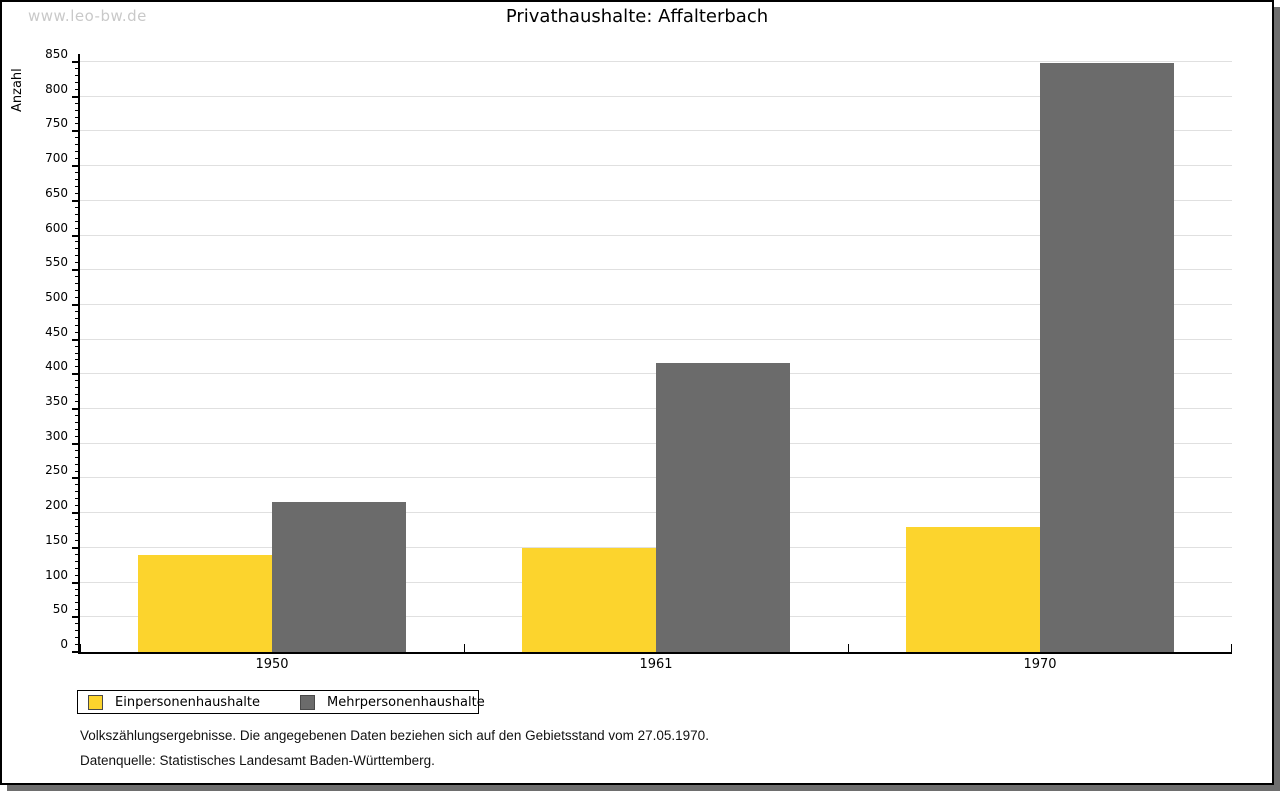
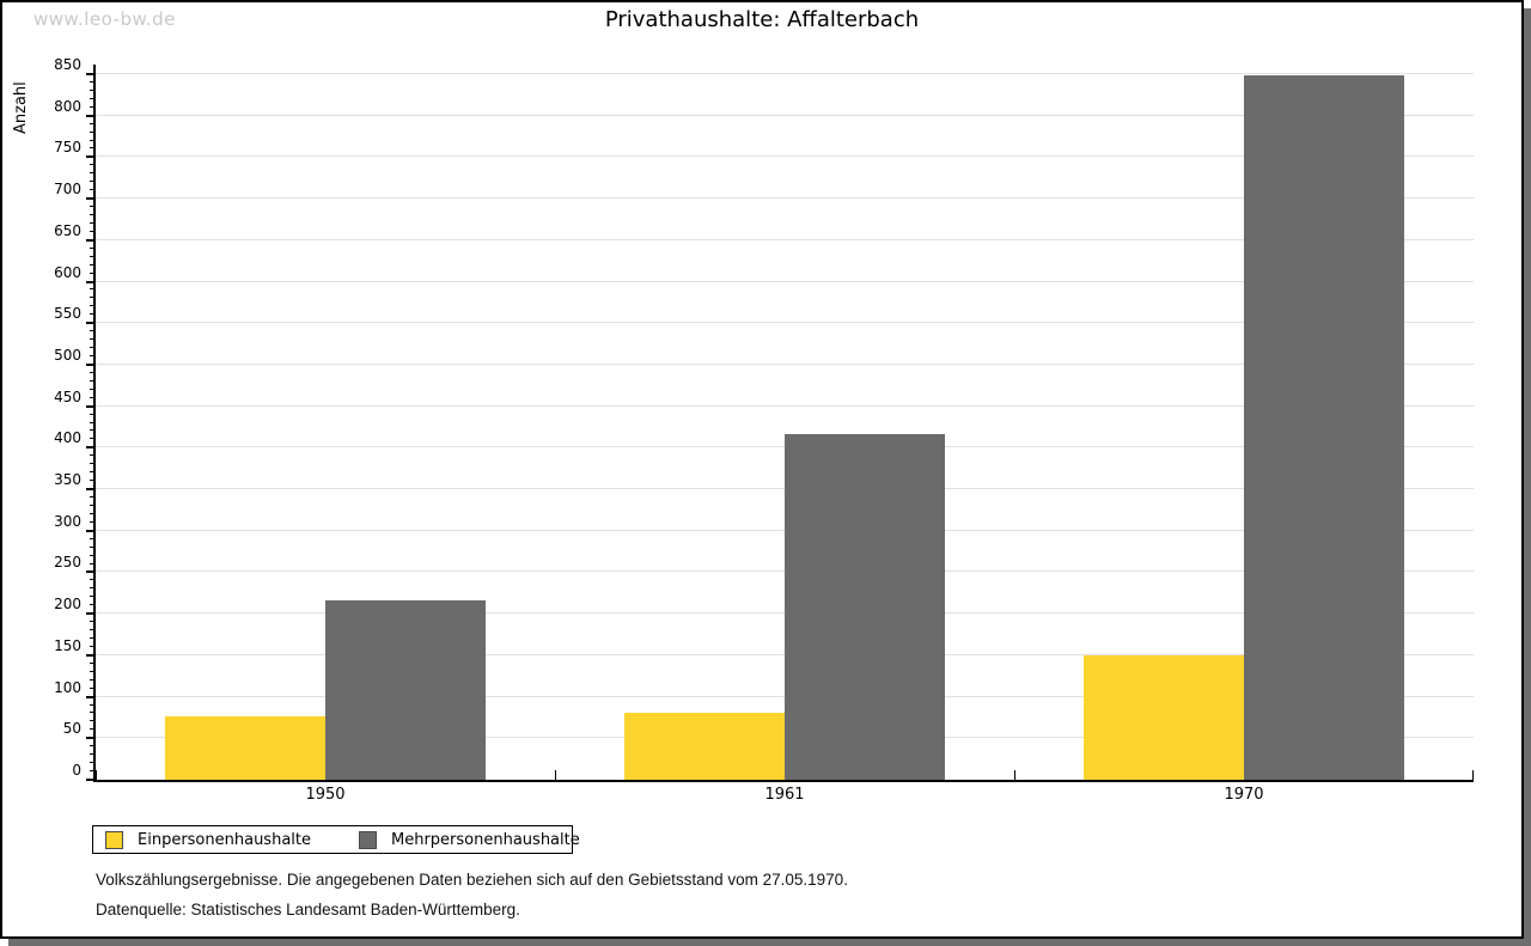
Einpersonenhaushalte/1950: 140 -> 80
Einpersonenhaushalte/1961: 150 -> 80
Einpersonenhaushalte/1970: 180 -> 150
